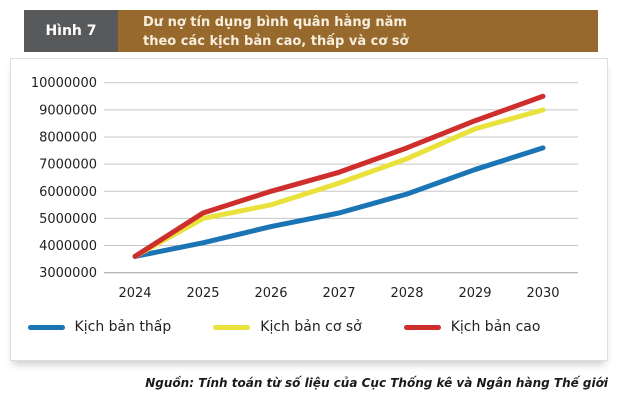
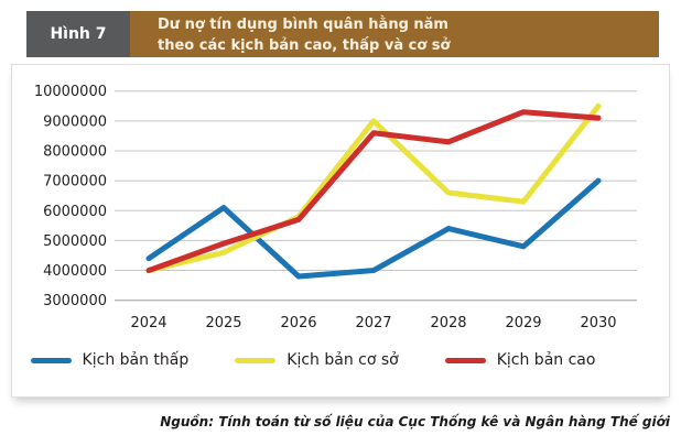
Kịch bản thấp/2024: 3600000 -> 4400000
Kịch bản cơ sở/2024: 3600000 -> 4000000
Kịch bản cao/2024: 3600000 -> 4000000
Kịch bản thấp/2025: 4100000 -> 6100000
Kịch bản cơ sở/2025: 5000000 -> 4600000
Kịch bản cao/2025: 5200000 -> 4900000
Kịch bản thấp/2026: 4700000 -> 3800000
Kịch bản cơ sở/2026: 5500000 -> 5800000
Kịch bản cao/2026: 6000000 -> 5700000
Kịch bản thấp/2027: 5200000 -> 4000000
Kịch bản cơ sở/2027: 6300000 -> 9000000
Kịch bản cao/2027: 6700000 -> 8600000
Kịch bản thấp/2028: 5900000 -> 5400000
Kịch bản cơ sở/2028: 7200000 -> 6600000
Kịch bản cao/2028: 7600000 -> 8300000
Kịch bản thấp/2029: 6800000 -> 4800000
Kịch bản cơ sở/2029: 8300000 -> 6300000
Kịch bản cao/2029: 8600000 -> 9300000
Kịch bản thấp/2030: 7600000 -> 7000000
Kịch bản cơ sở/2030: 9000000 -> 9500000
Kịch bản cao/2030: 9500000 -> 9100000
